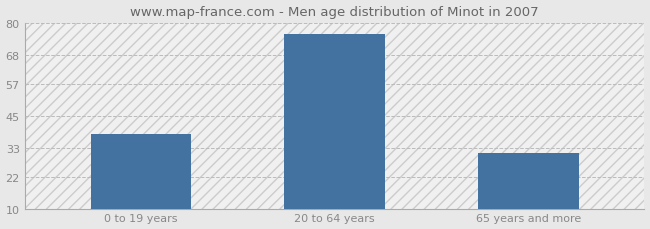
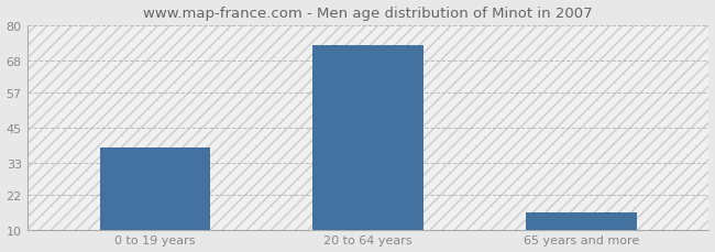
20 to 64 years: 76 -> 73
65 years and more: 31 -> 16
